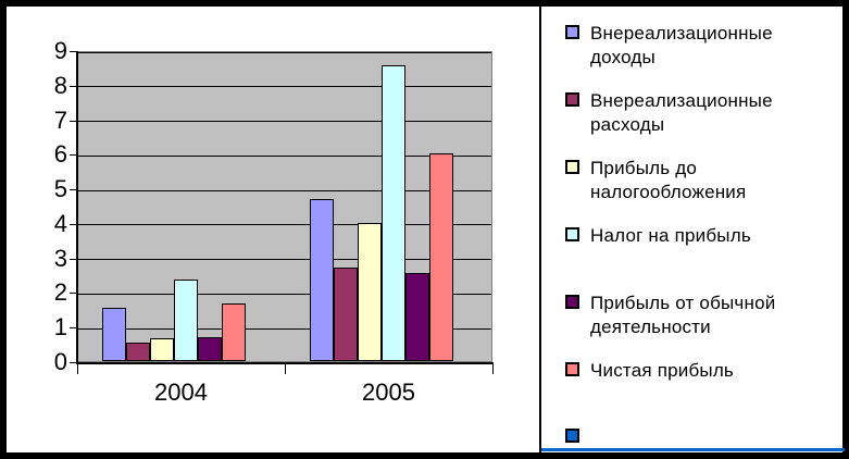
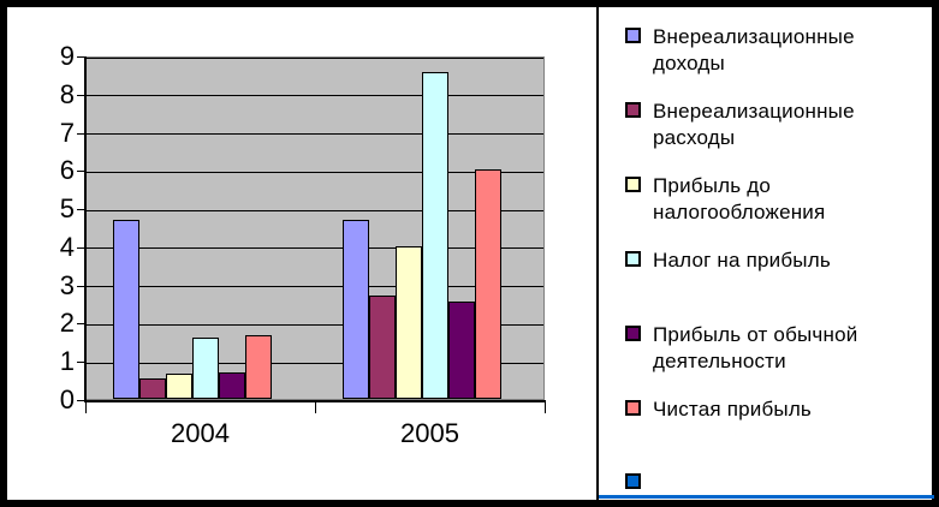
Внереализационные доходы/2004: 1.6 -> 4.7
Налог на прибыль/2004: 2.4 -> 1.6
